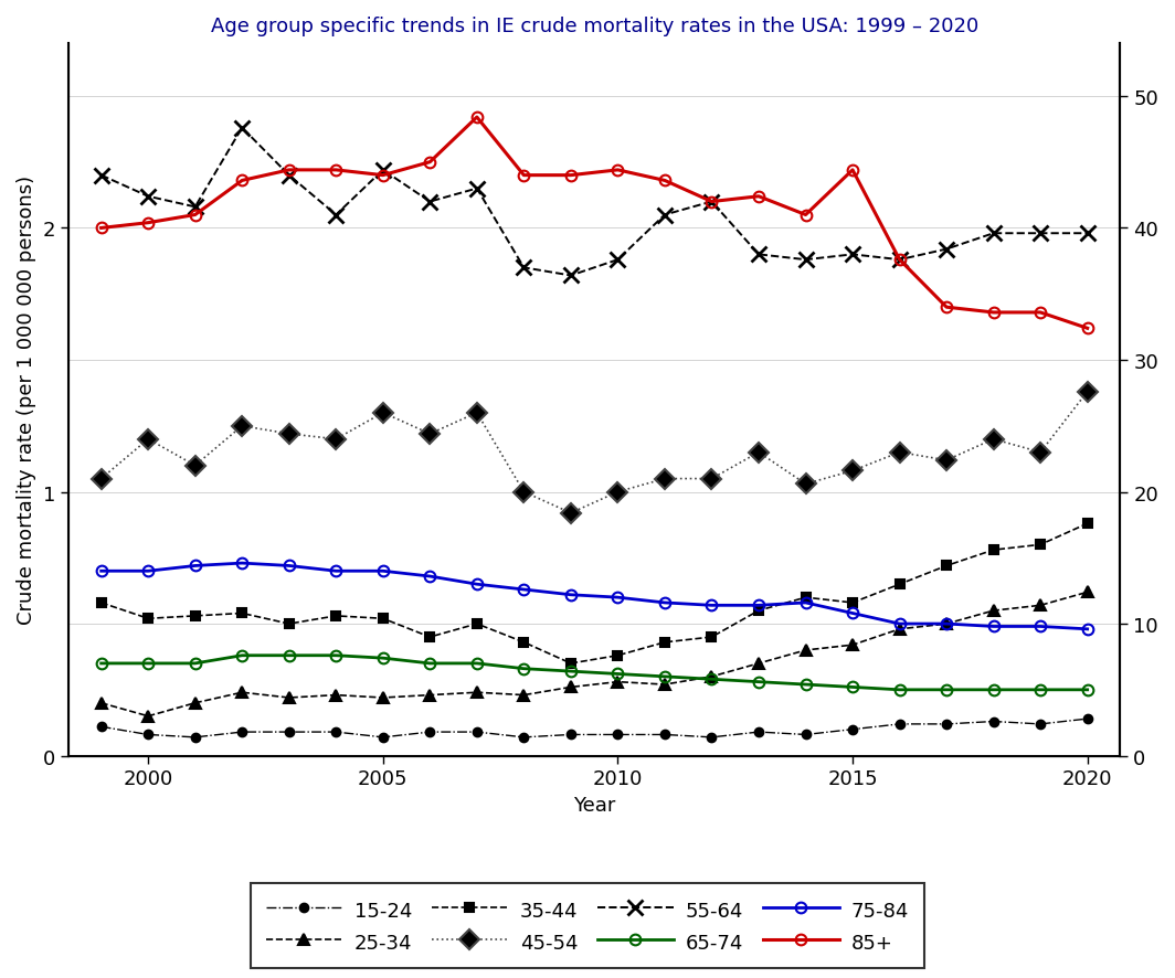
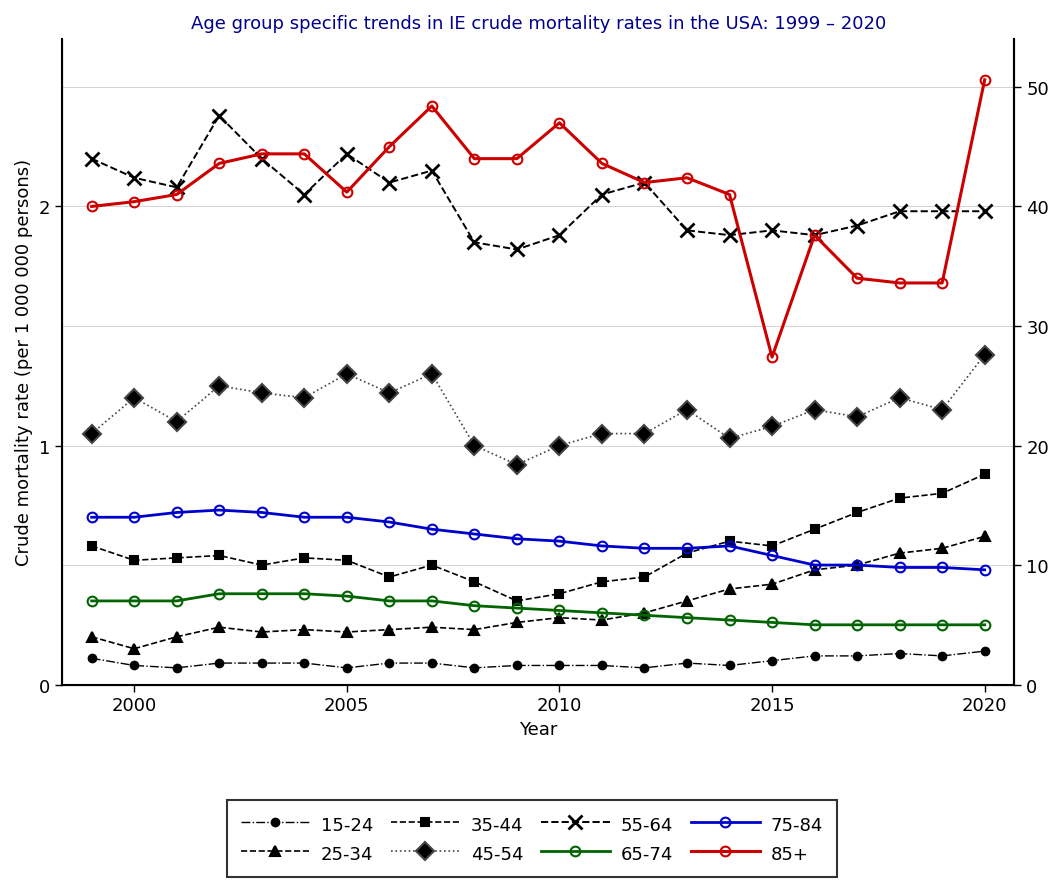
85+/2005: 2.20 -> 2.06
85+/2010: 2.22 -> 2.35
85+/2015: 2.22 -> 1.37
85+/2020: 1.62 -> 2.53
